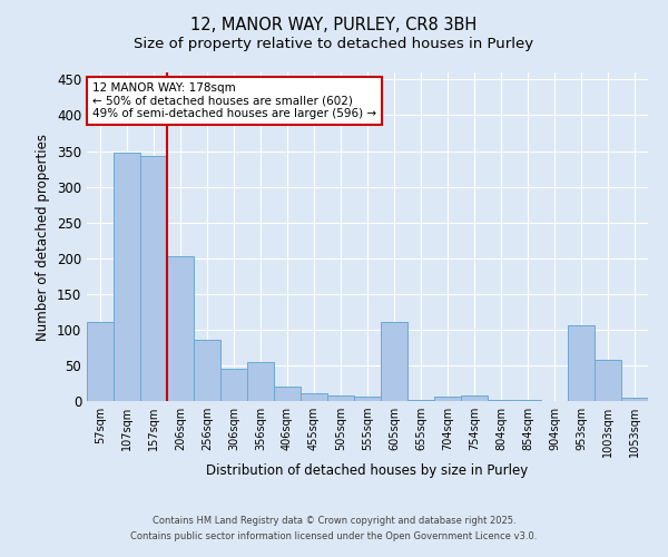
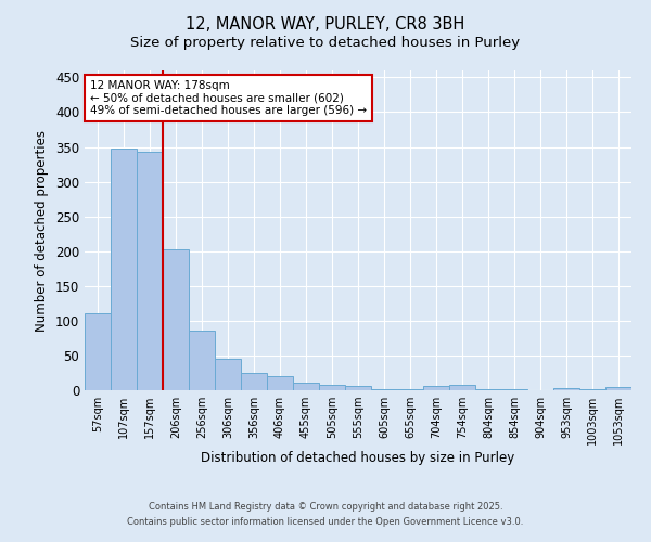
356sqm: 54 -> 25
605sqm: 110 -> 1
953sqm: 106 -> 3
1003sqm: 58 -> 1
